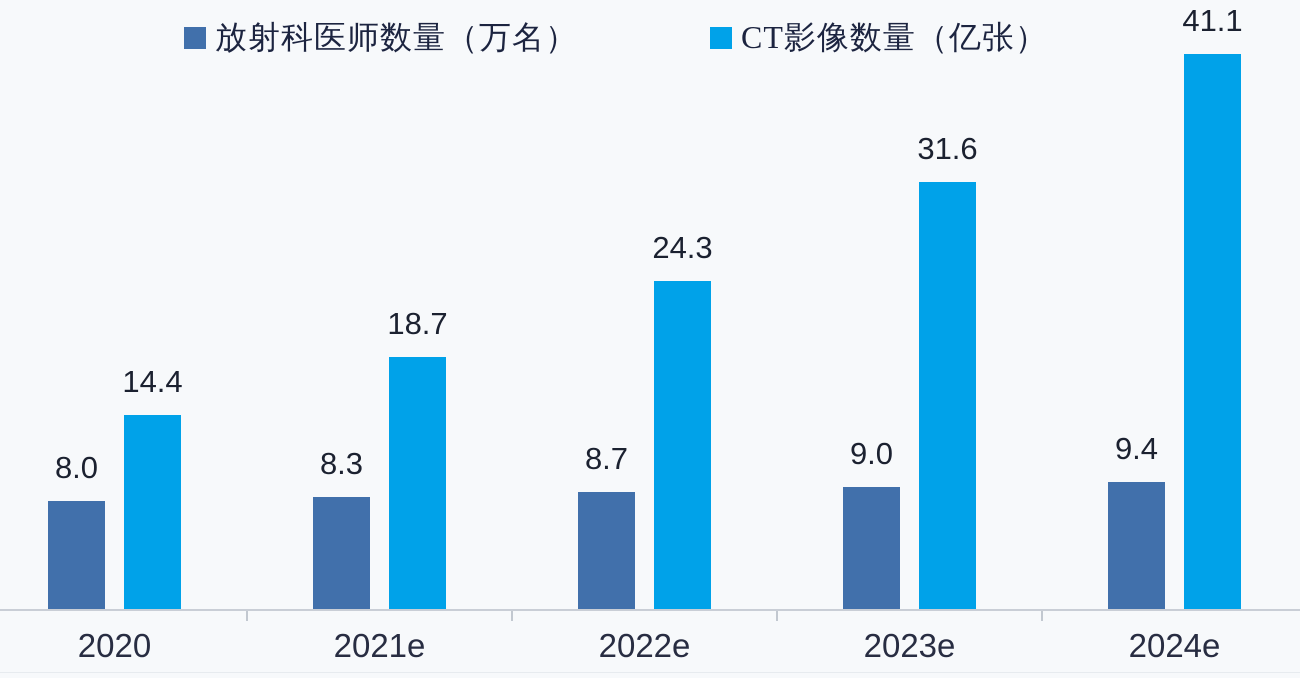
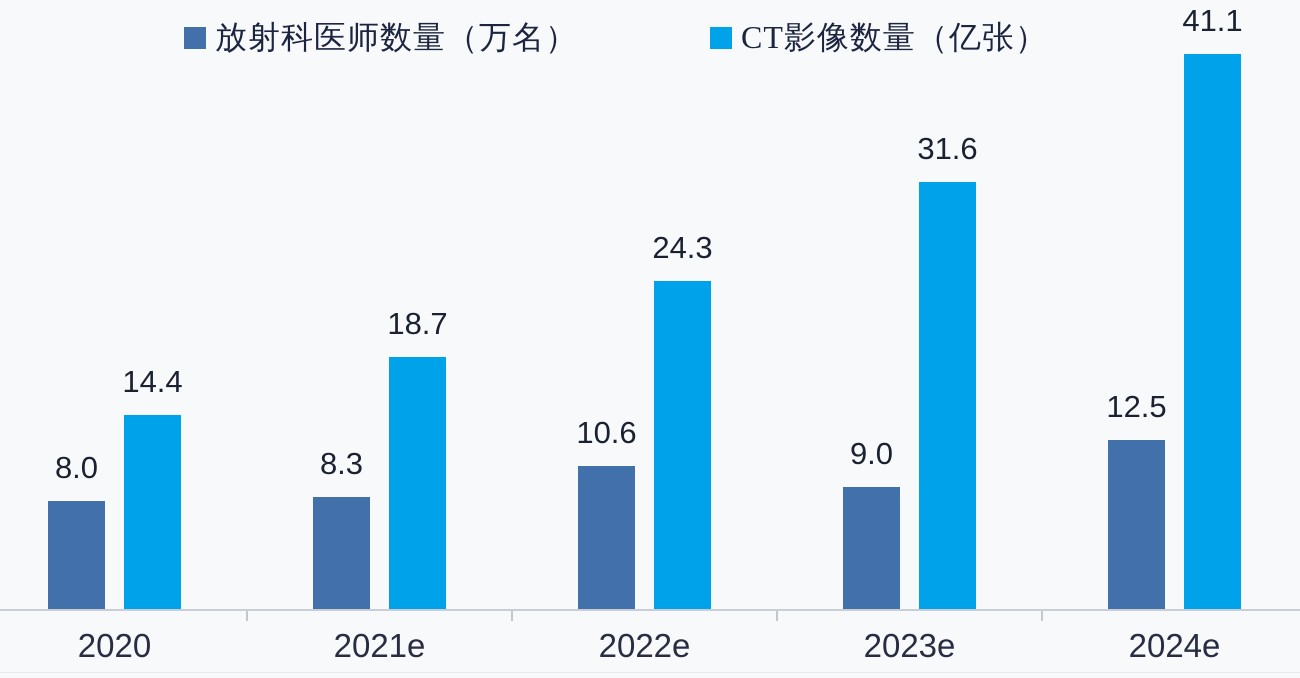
放射科医师数量（万名）/2022e: 8.7 -> 10.6
放射科医师数量（万名）/2024e: 9.4 -> 12.5
